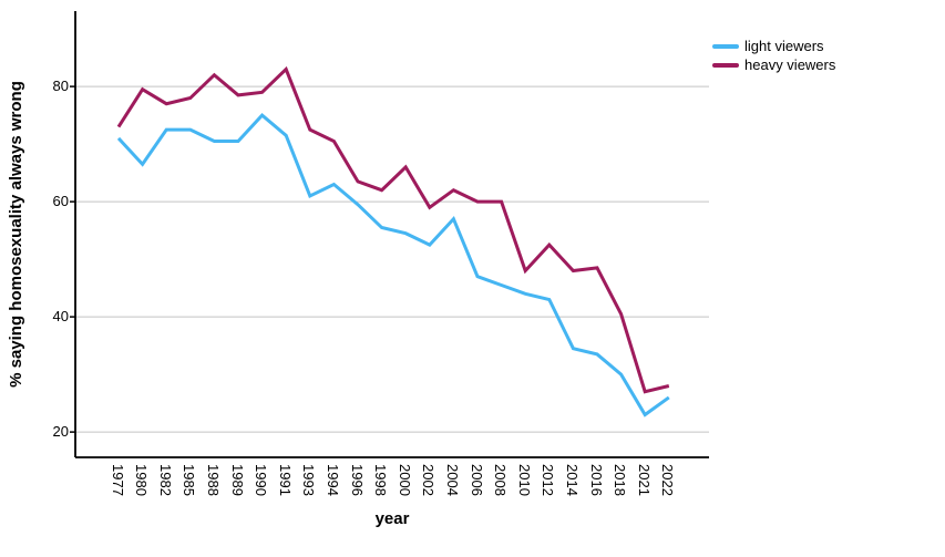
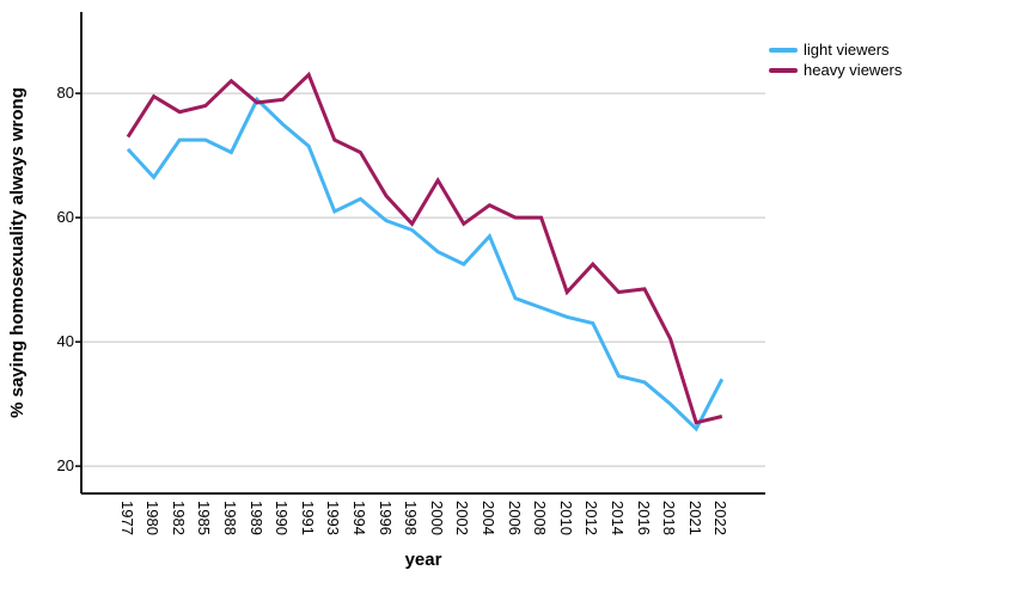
light viewers/1989: 70 -> 79
light viewers/1998: 56 -> 58
heavy viewers/1998: 62 -> 59
light viewers/2021: 23 -> 26
light viewers/2022: 26 -> 34
